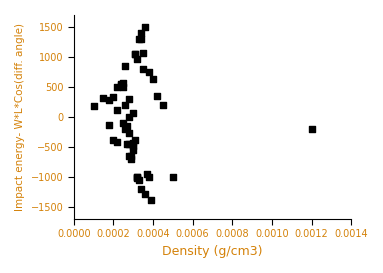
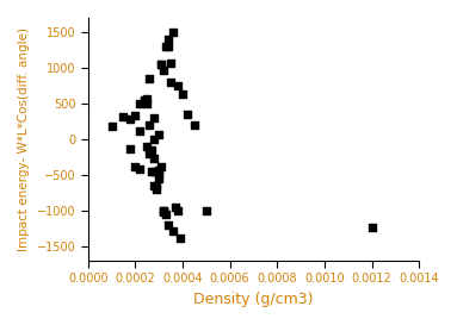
0.0012: -200 -> -1240
